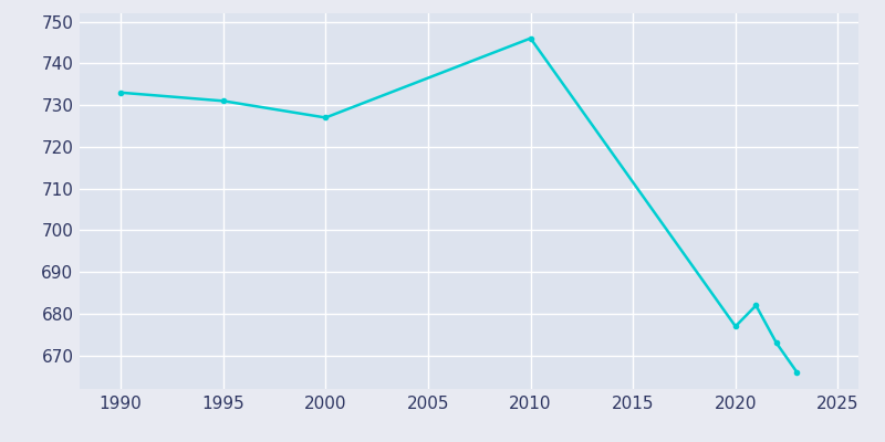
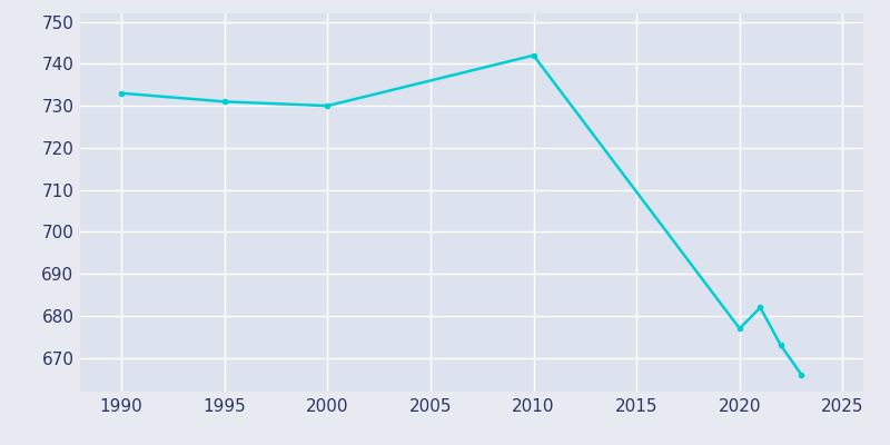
2000: 727 -> 730
2010: 746 -> 742
